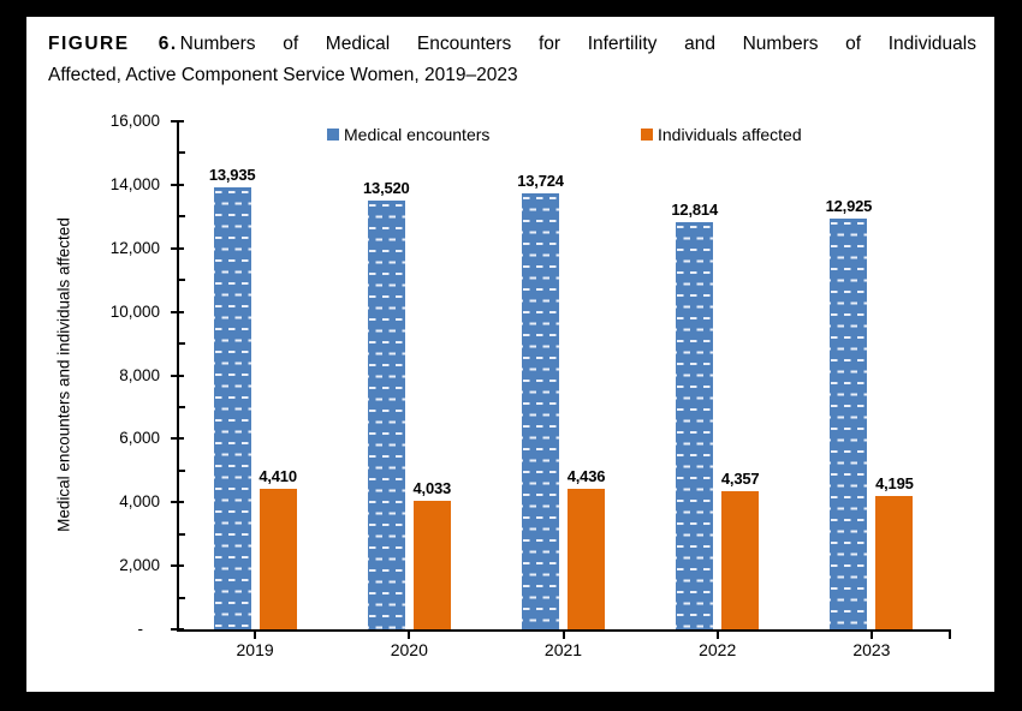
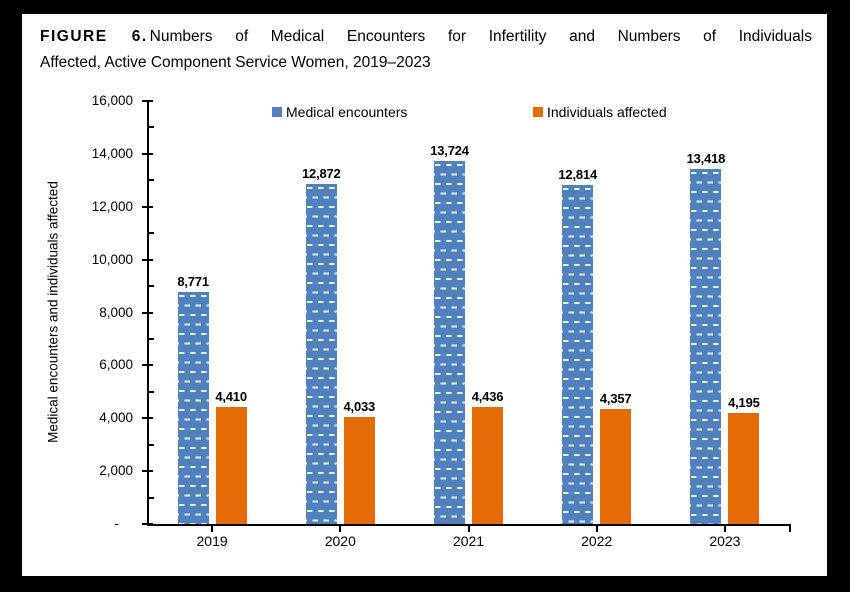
Medical encounters/2019: 13,935 -> 8,771
Medical encounters/2020: 13,520 -> 12,872
Medical encounters/2023: 12,925 -> 13,418
